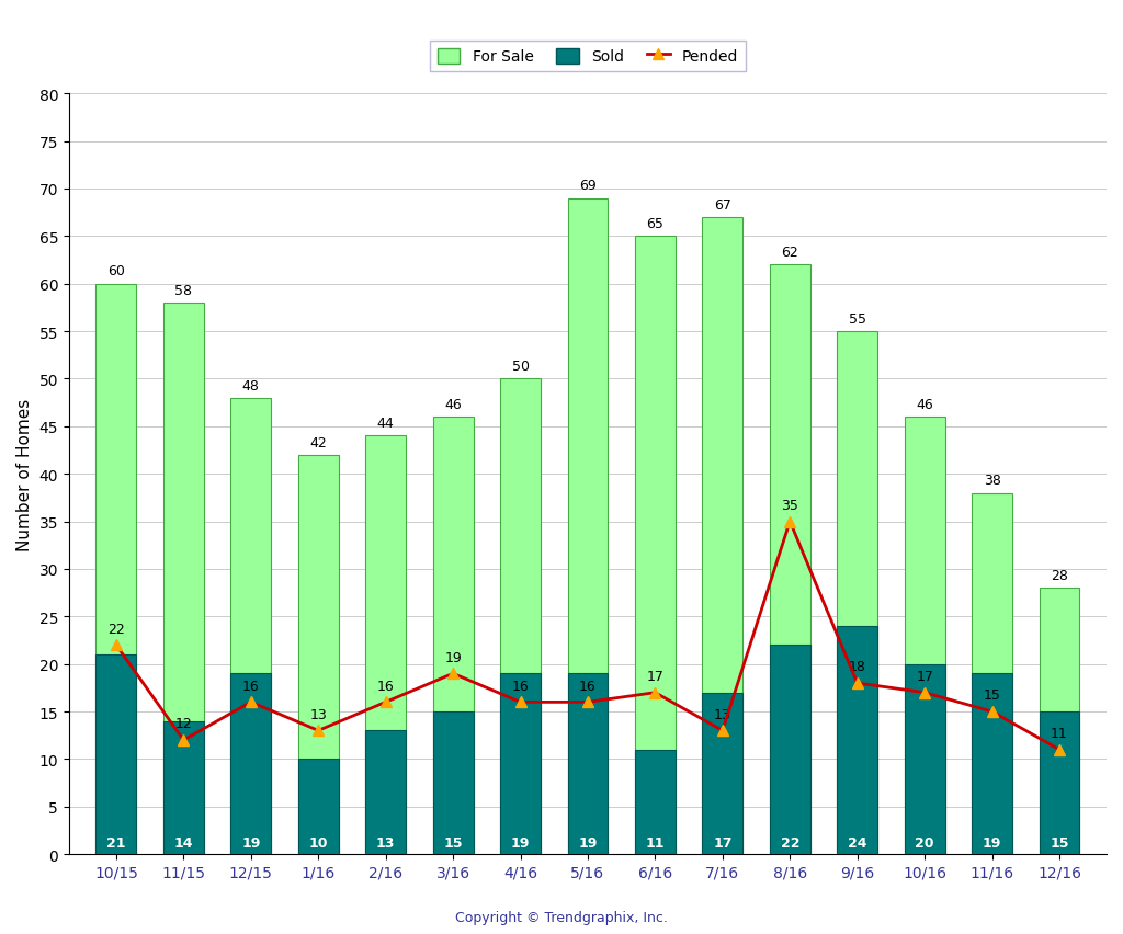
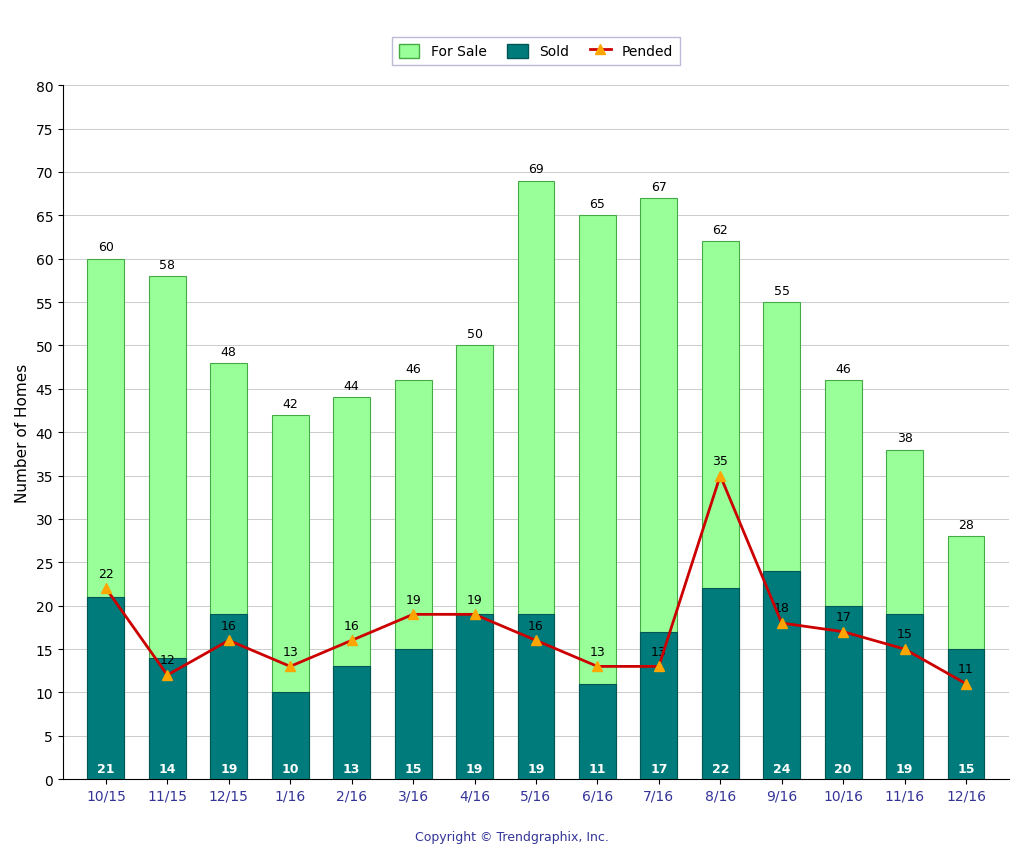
Pended/4/16: 16 -> 19
Pended/6/16: 17 -> 13
